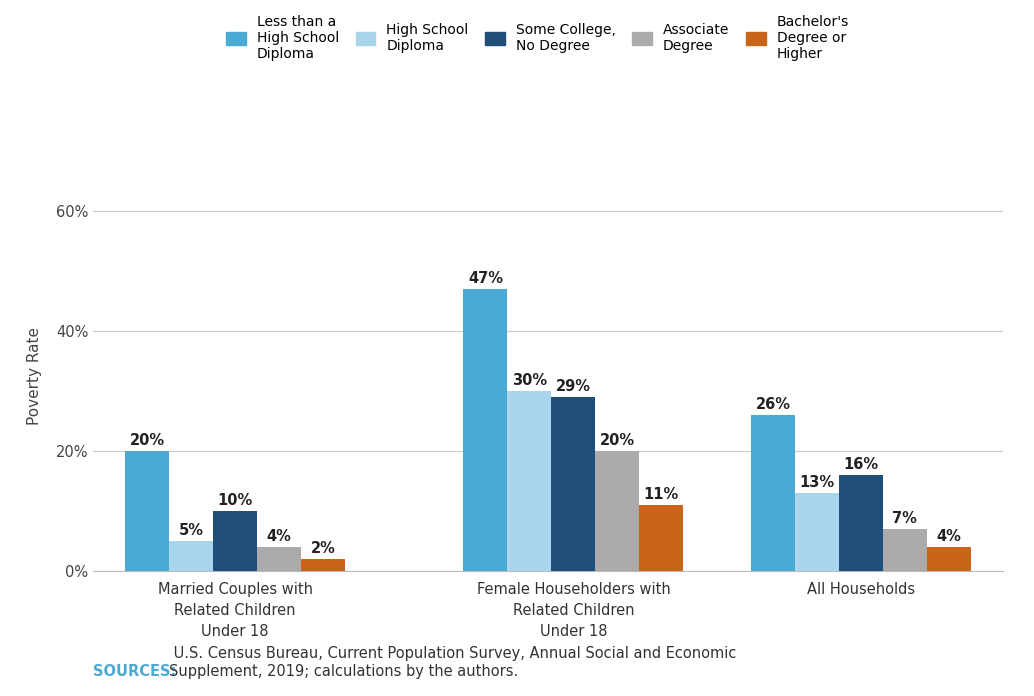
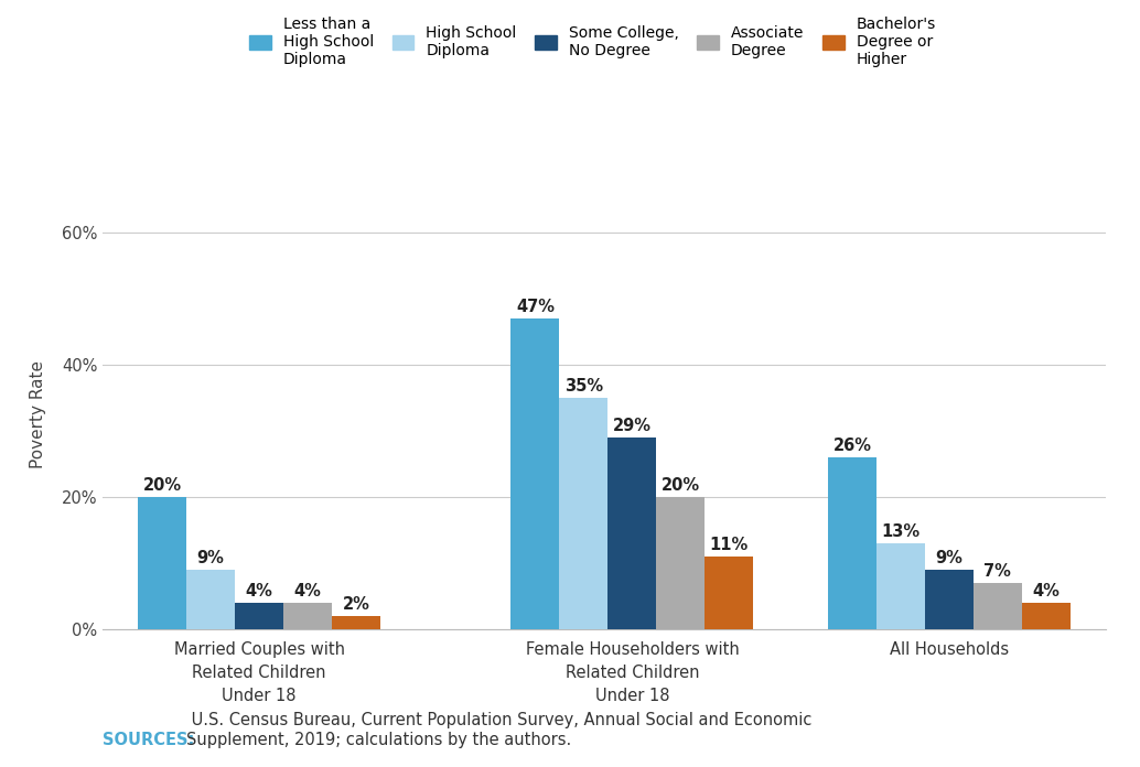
High School Diploma/Married Couples with Related Children Under 18: 5% -> 9%
Some College, No Degree/Married Couples with Related Children Under 18: 10% -> 4%
High School Diploma/Female Householders with Related Children Under 18: 30% -> 35%
Some College, No Degree/All Households: 16% -> 9%
